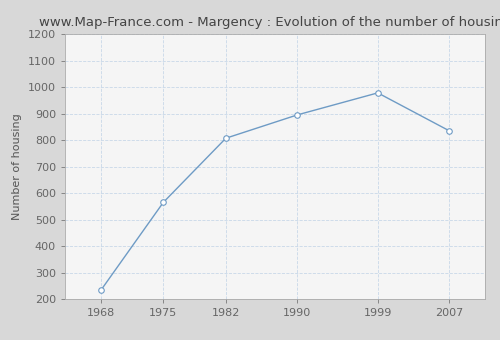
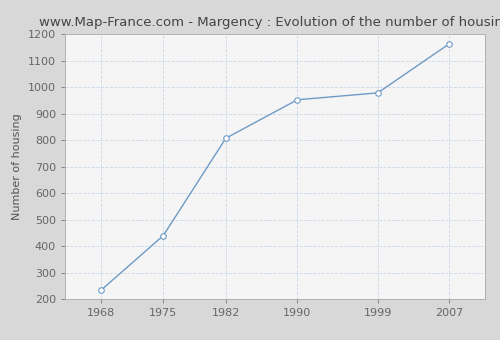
1975: 565 -> 440
1990: 895 -> 952
2007: 835 -> 1163
